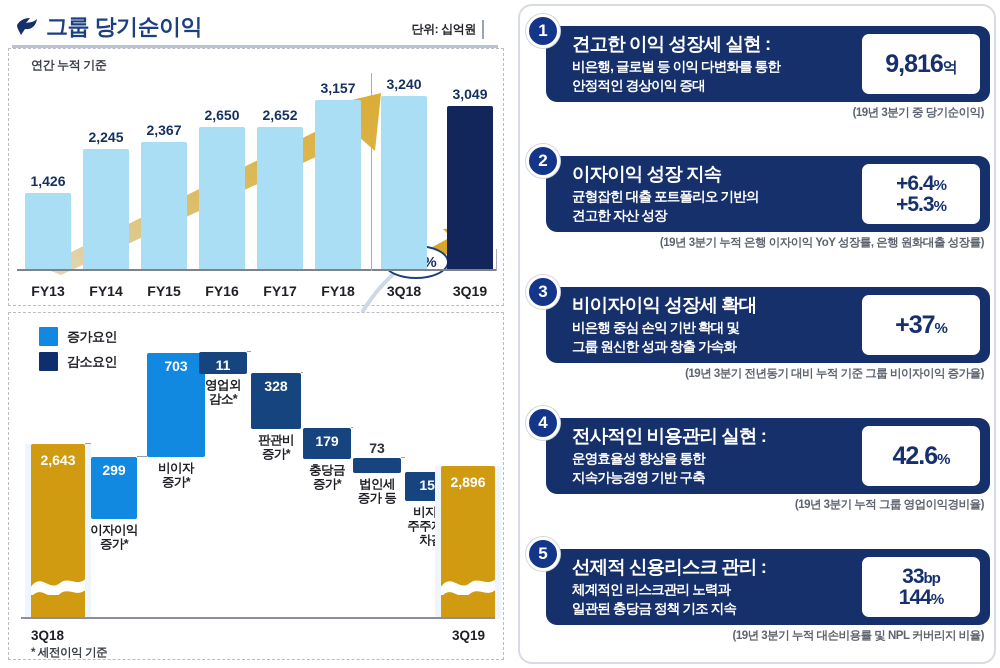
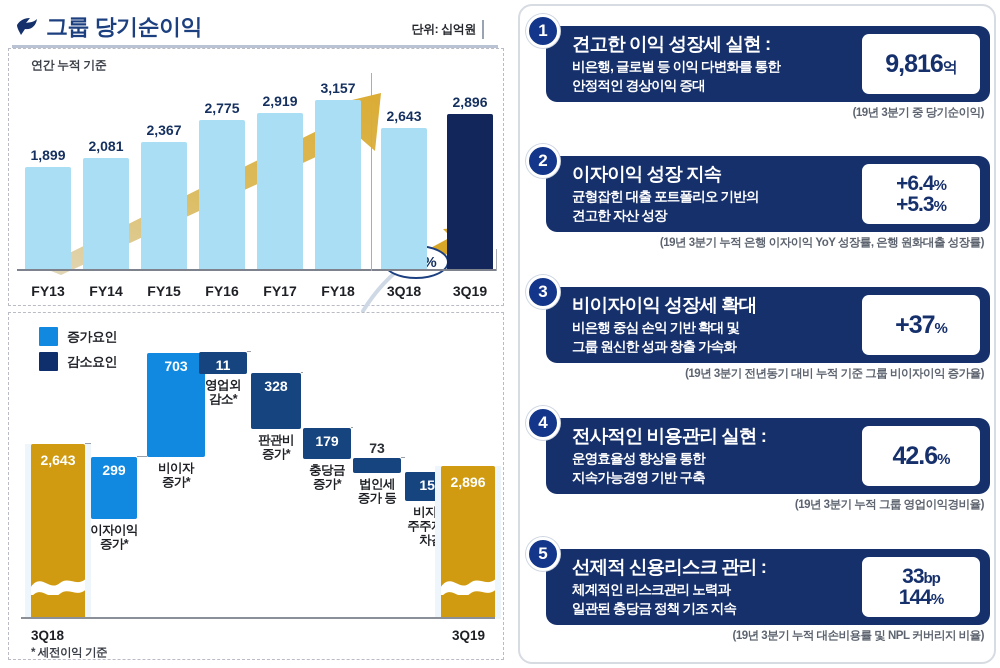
그룹 당기순이익/FY13: 1,426 -> 1,899
그룹 당기순이익/FY14: 2,245 -> 2,081
그룹 당기순이익/FY16: 2,650 -> 2,775
그룹 당기순이익/FY17: 2,652 -> 2,919
그룹 당기순이익/3Q18: 3,240 -> 2,643
그룹 당기순이익/3Q19: 3,049 -> 2,896
